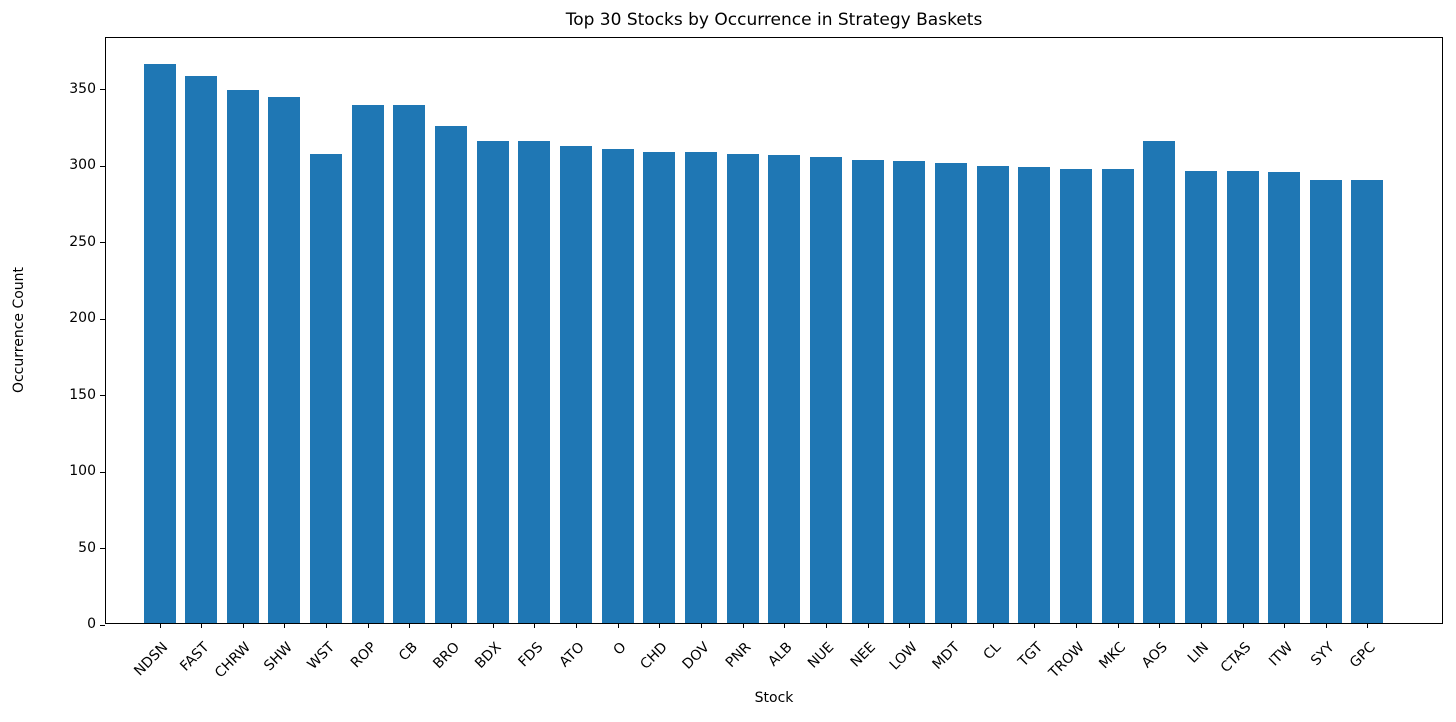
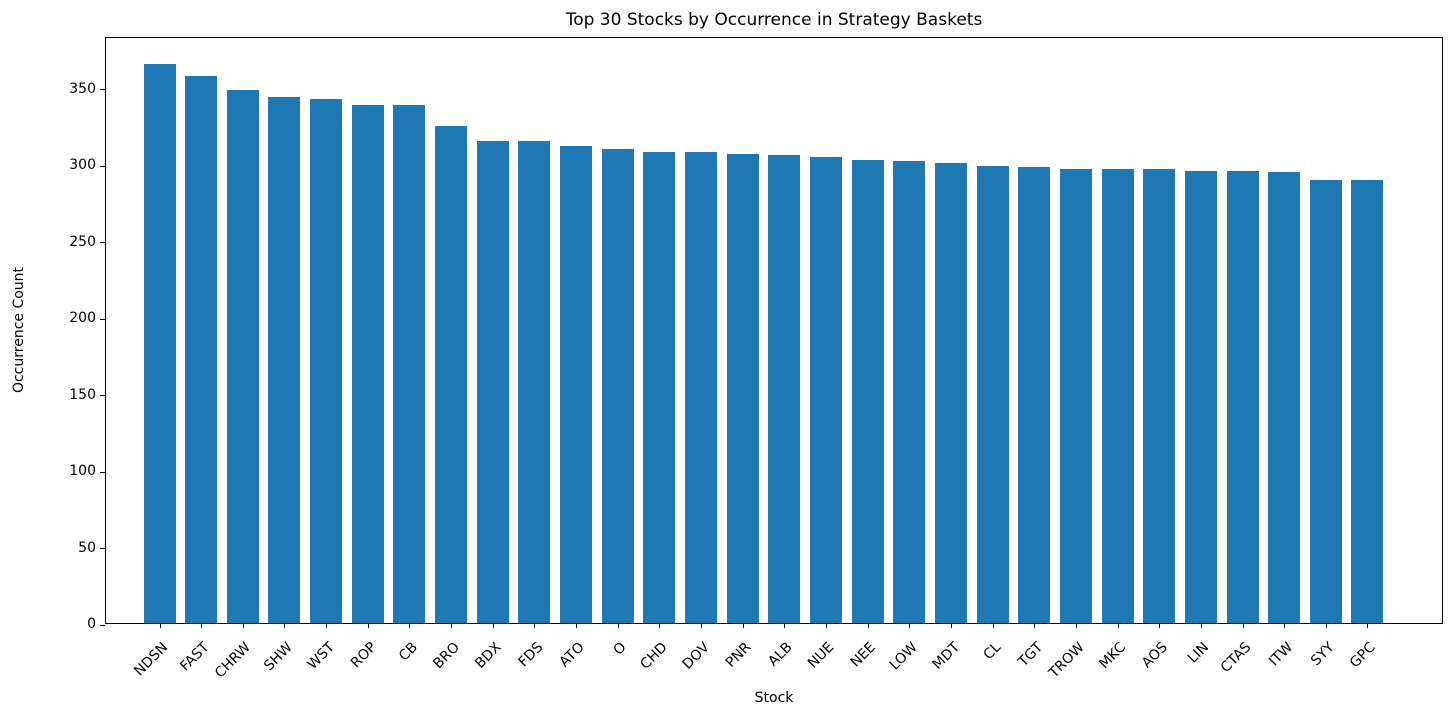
WST: 307 -> 343
AOS: 315 -> 297
